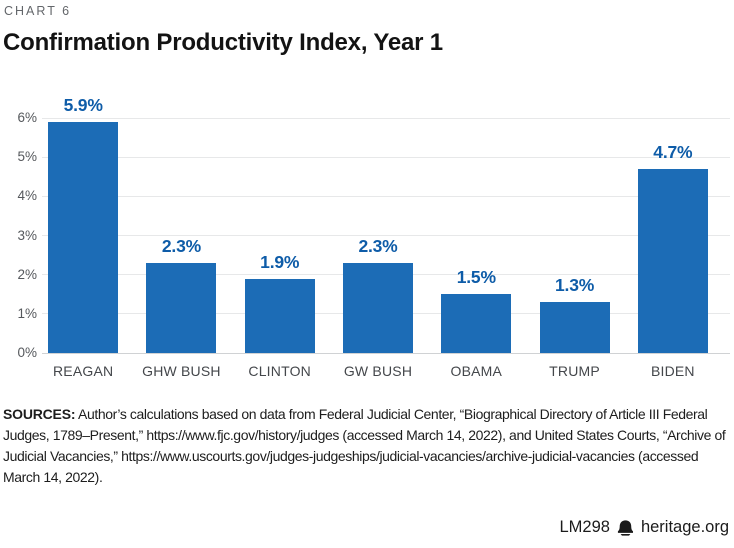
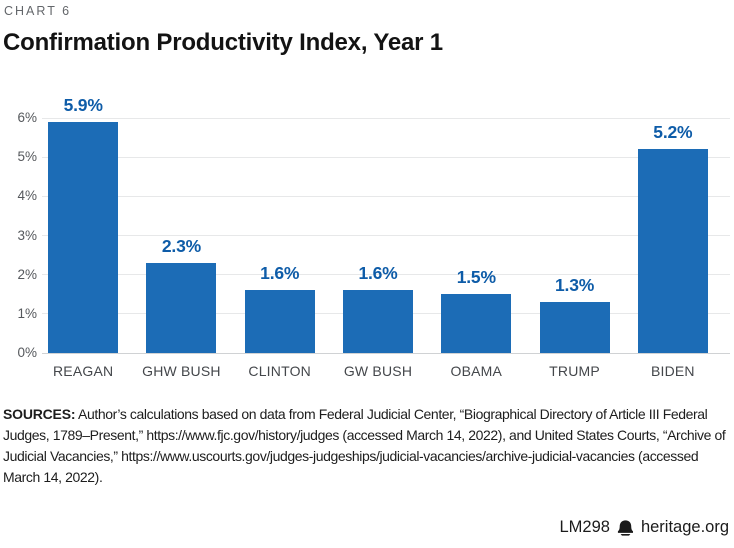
CLINTON: 1.9% -> 1.6%
GW BUSH: 2.3% -> 1.6%
BIDEN: 4.7% -> 5.2%
